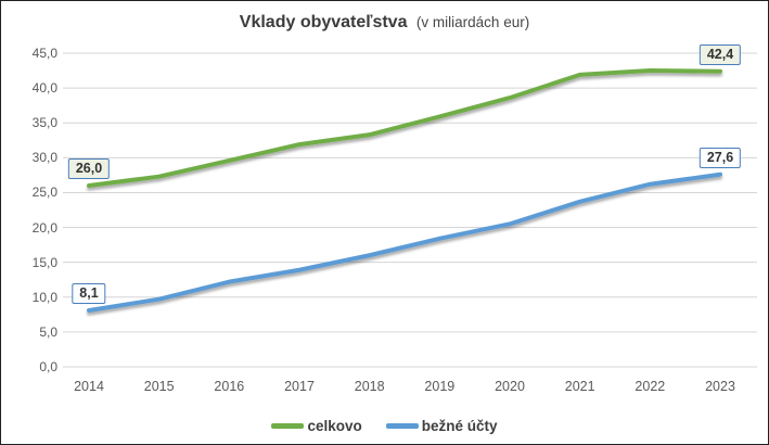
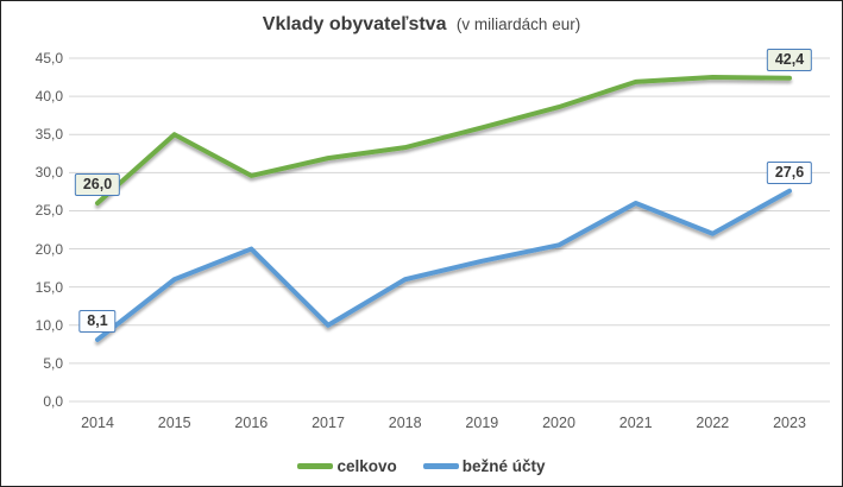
celkovo/2015: 27 -> 35
bežné účty/2015: 10 -> 16
bežné účty/2016: 12 -> 20
bežné účty/2017: 14 -> 10
bežné účty/2021: 24 -> 26
bežné účty/2022: 26 -> 22
